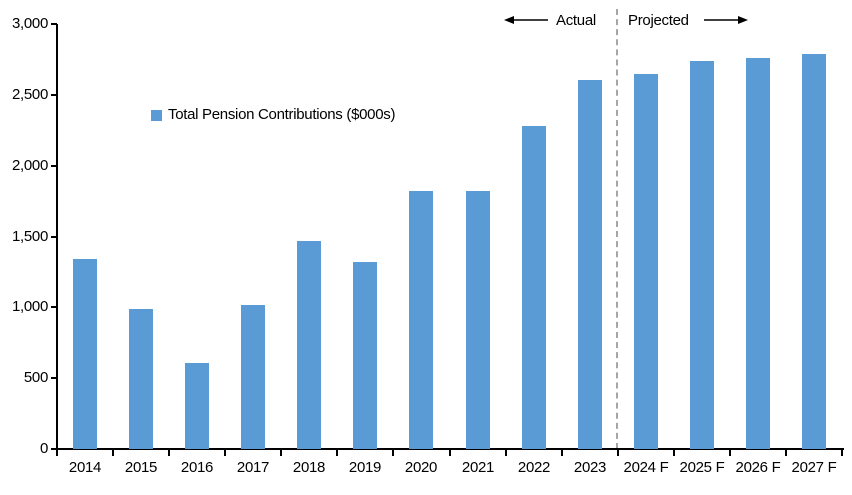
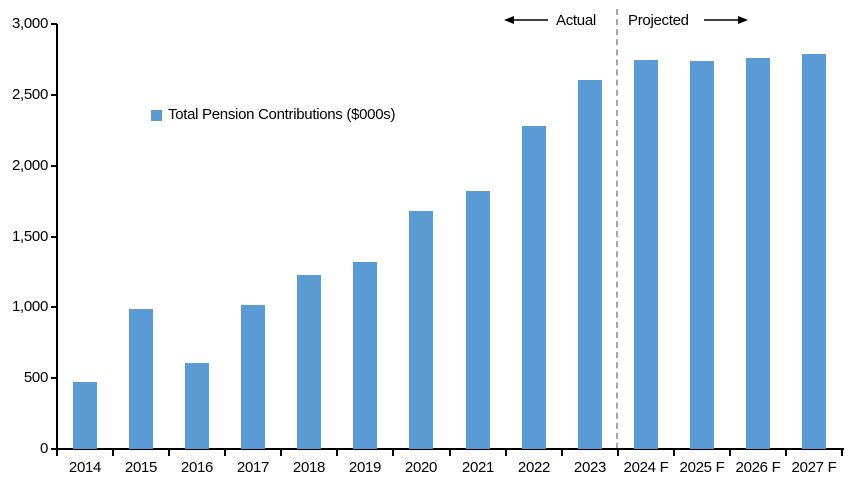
2014: 1340 -> 470
2018: 1470 -> 1230
2020: 1820 -> 1680
2024 F: 2650 -> 2750
